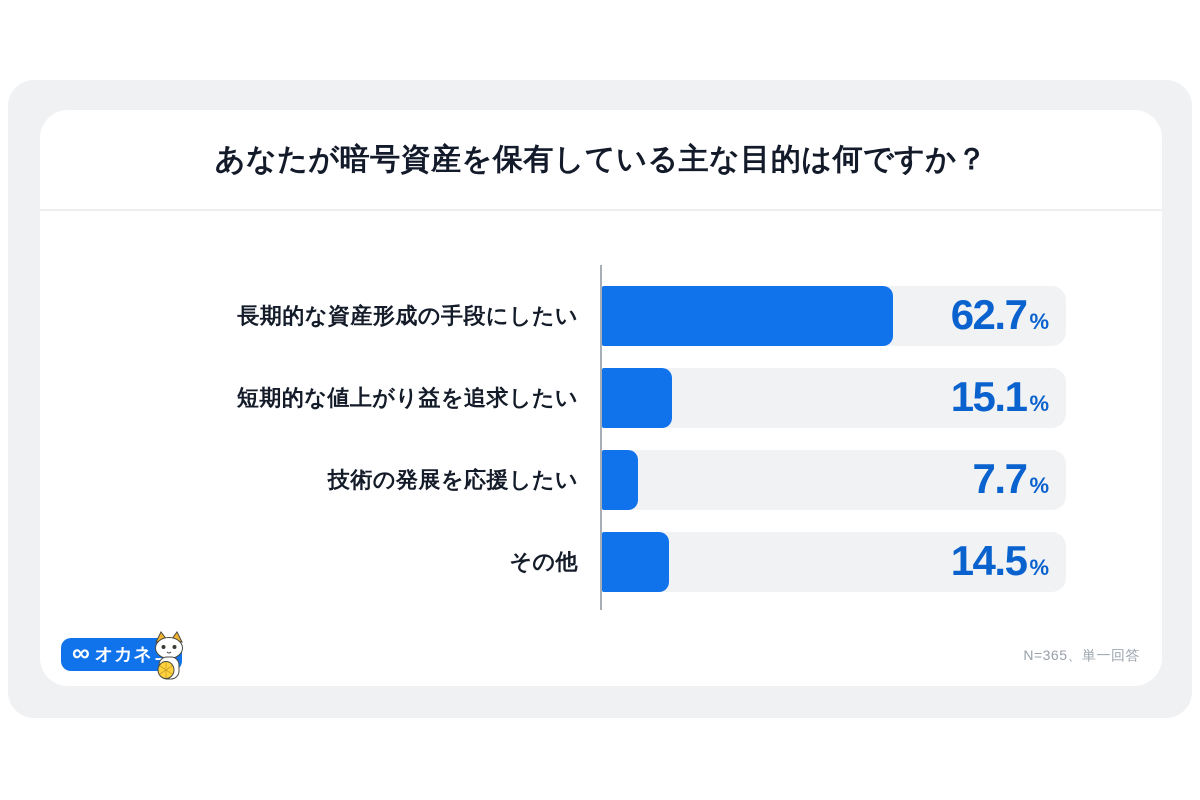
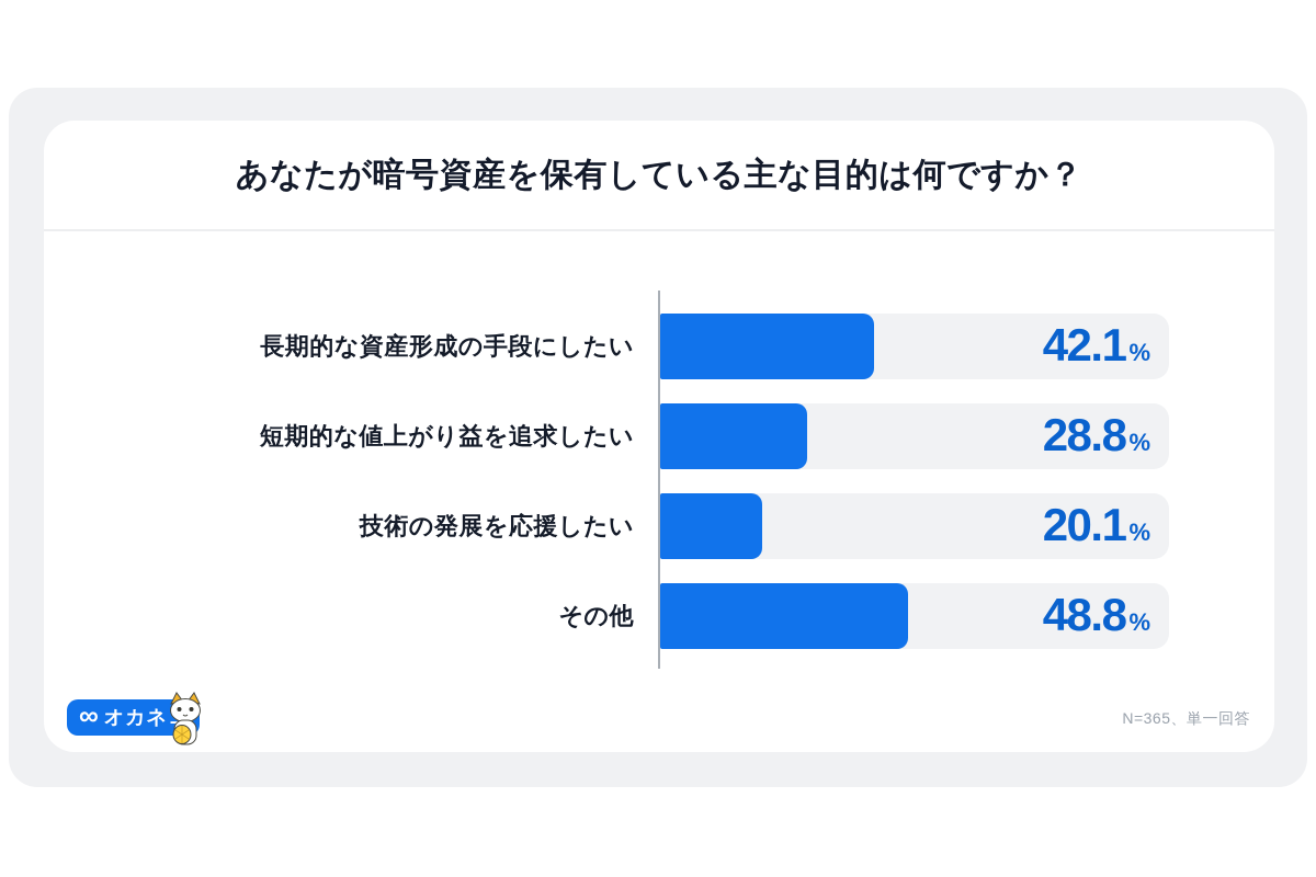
長期的な資産形成の手段にしたい: 62.7 -> 42.1
短期的な値上がり益を追求したい: 15.1 -> 28.8
技術の発展を応援したい: 7.7 -> 20.1
その他: 14.5 -> 48.8
